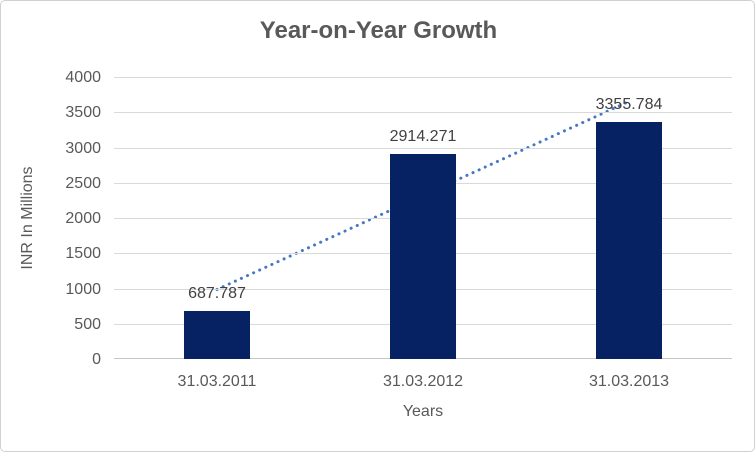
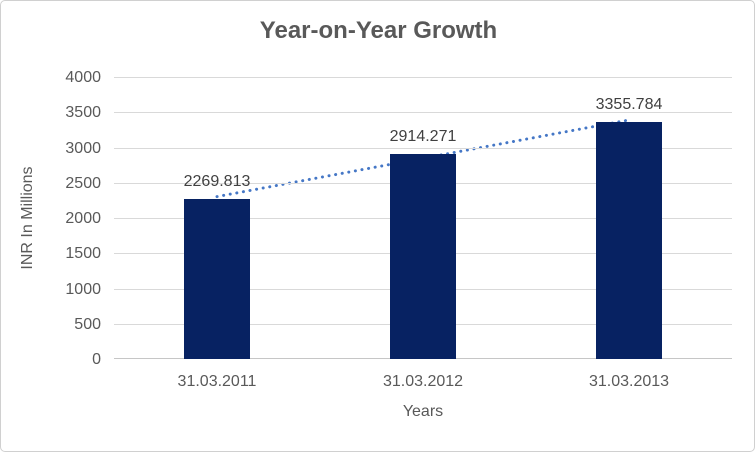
31.03.2011: 687.787 -> 2269.813
